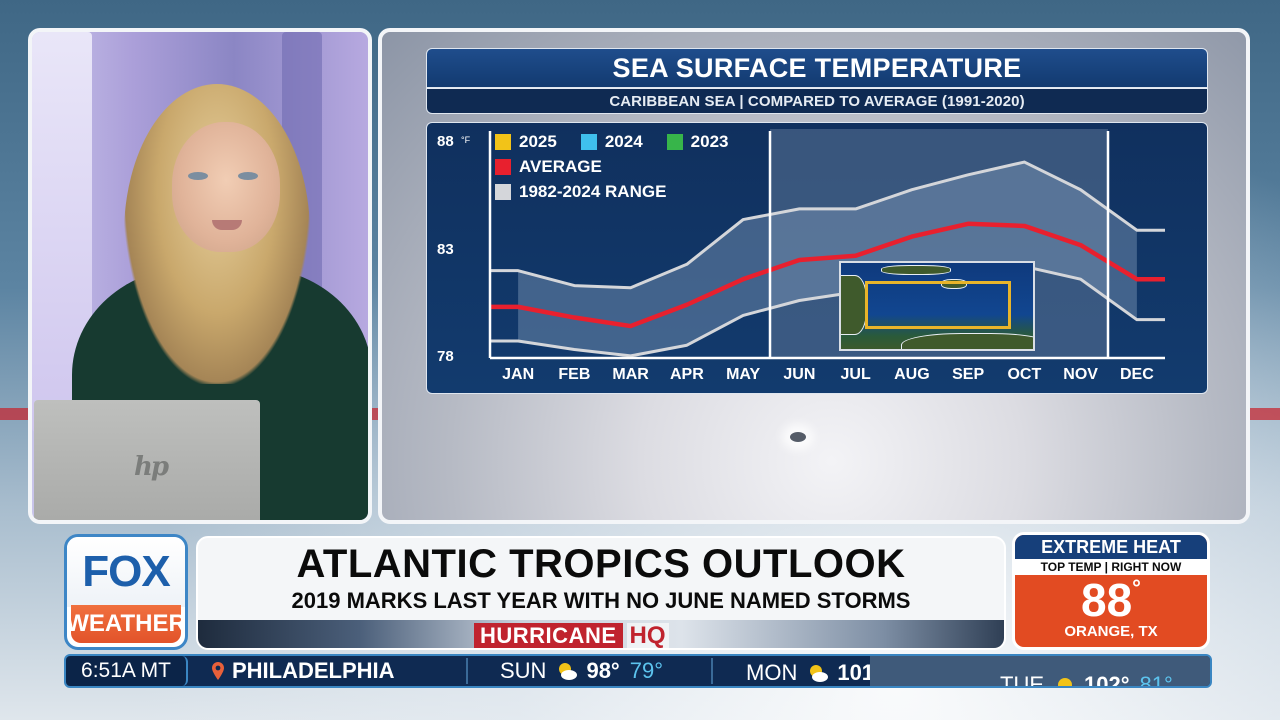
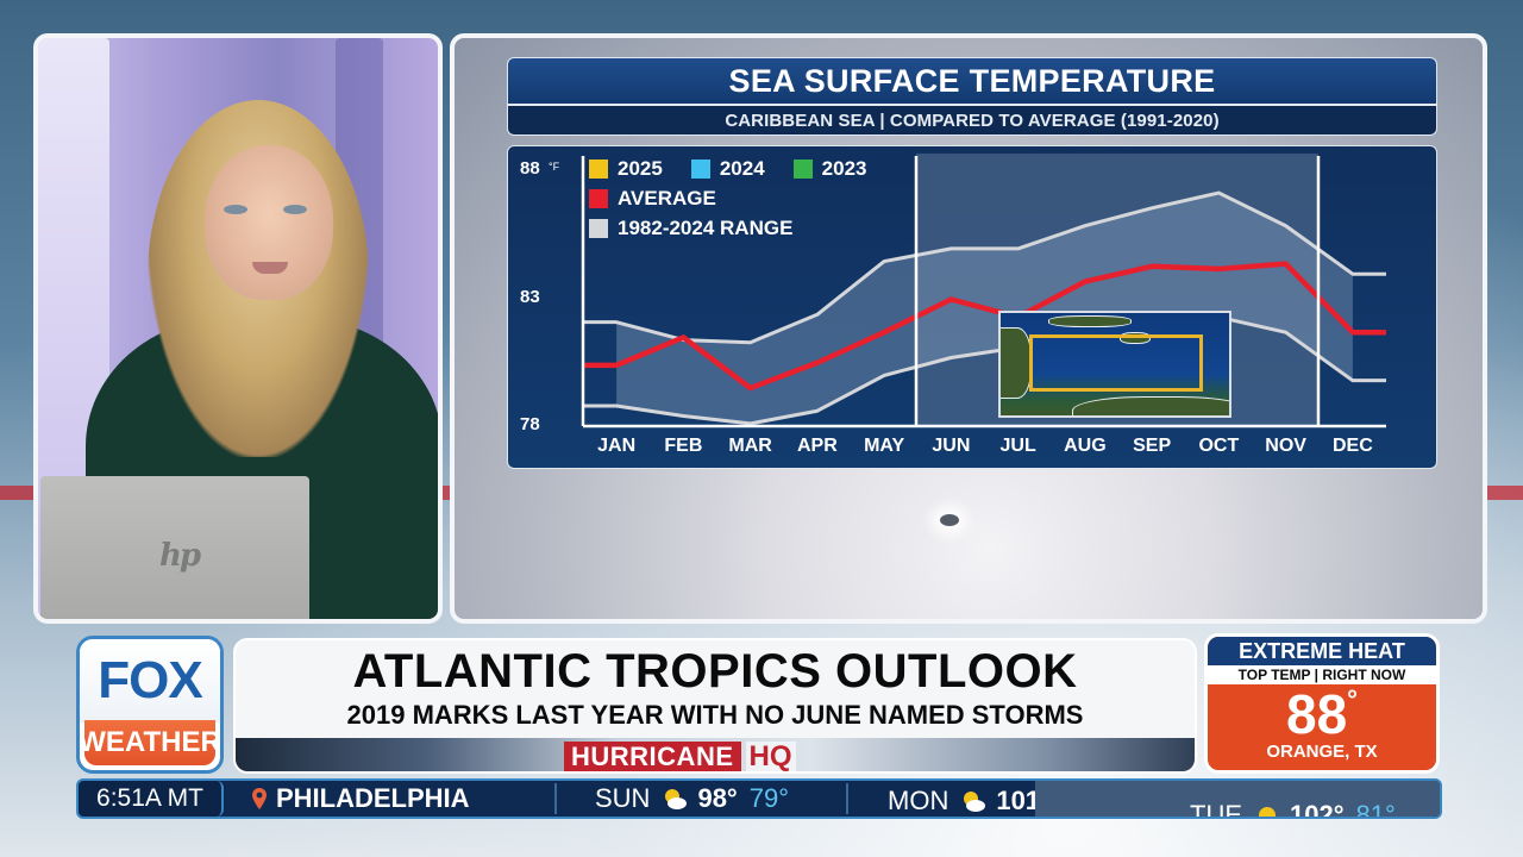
AVERAGE/FEB: 79.9 -> 81.5
AVERAGE/JUN: 82.6 -> 83.0
AVERAGE/JUL: 82.8 -> 82.3
AVERAGE/NOV: 83.3 -> 84.4
